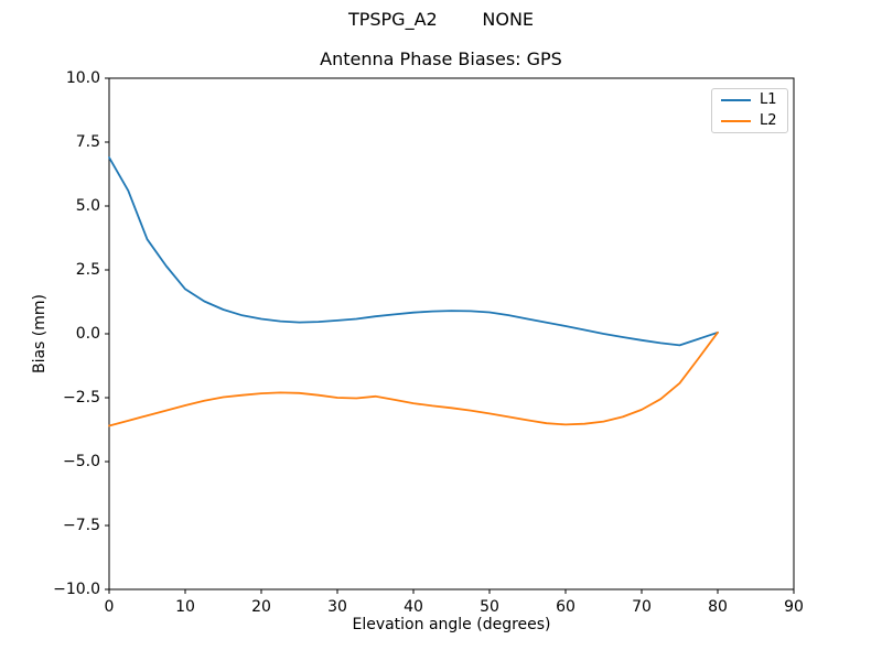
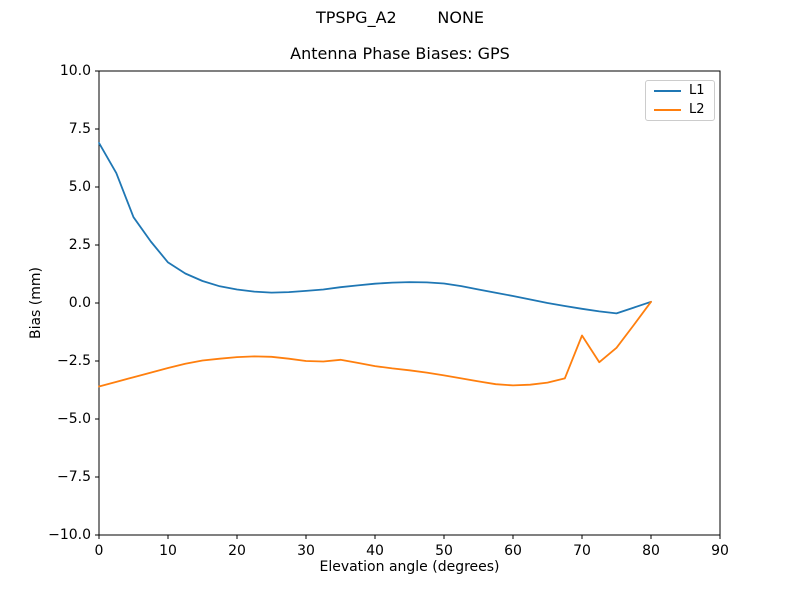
L2/70: -3.0 -> -1.4
